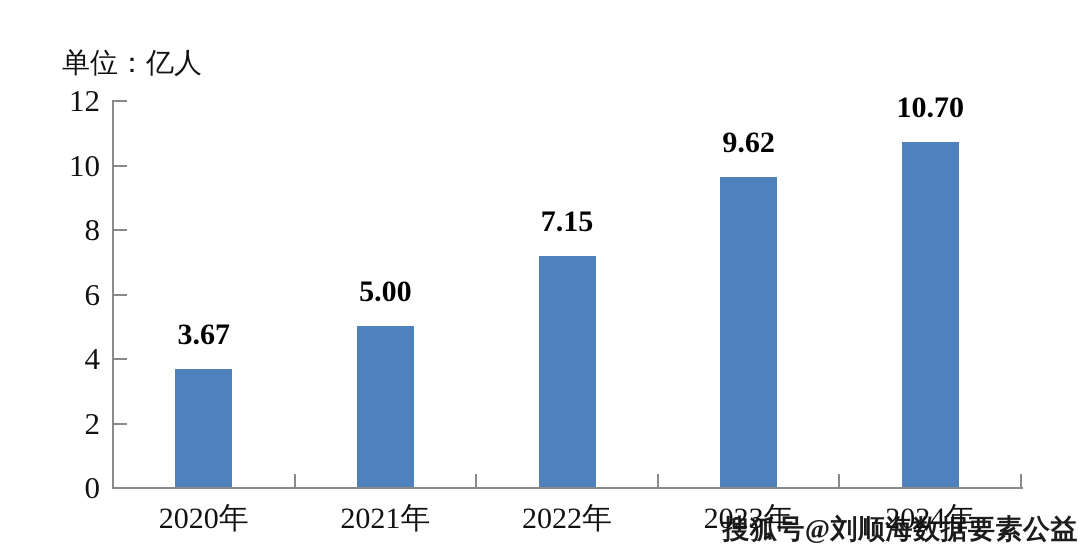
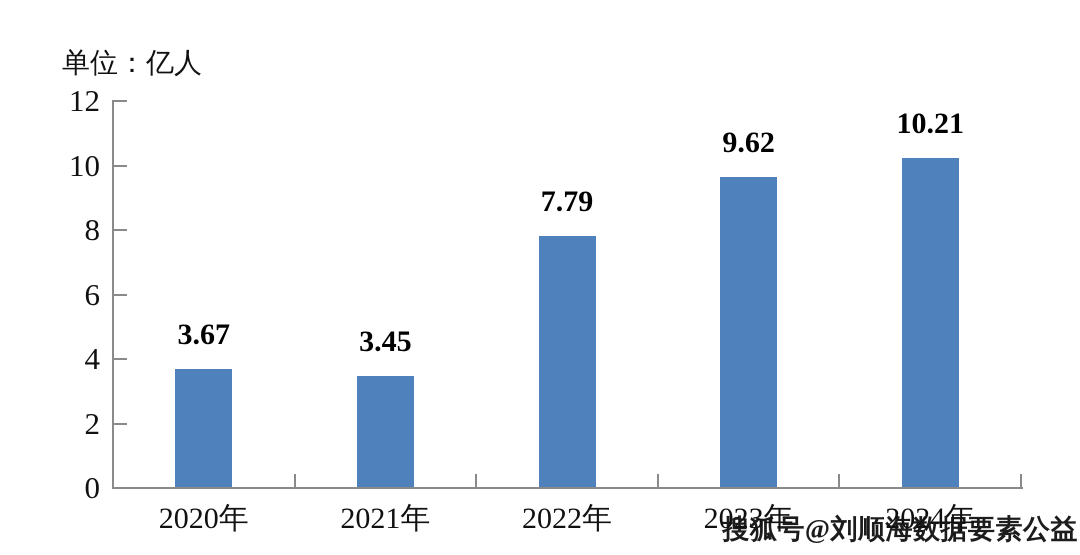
2021年: 5.00 -> 3.45
2022年: 7.15 -> 7.79
2024年: 10.70 -> 10.21
